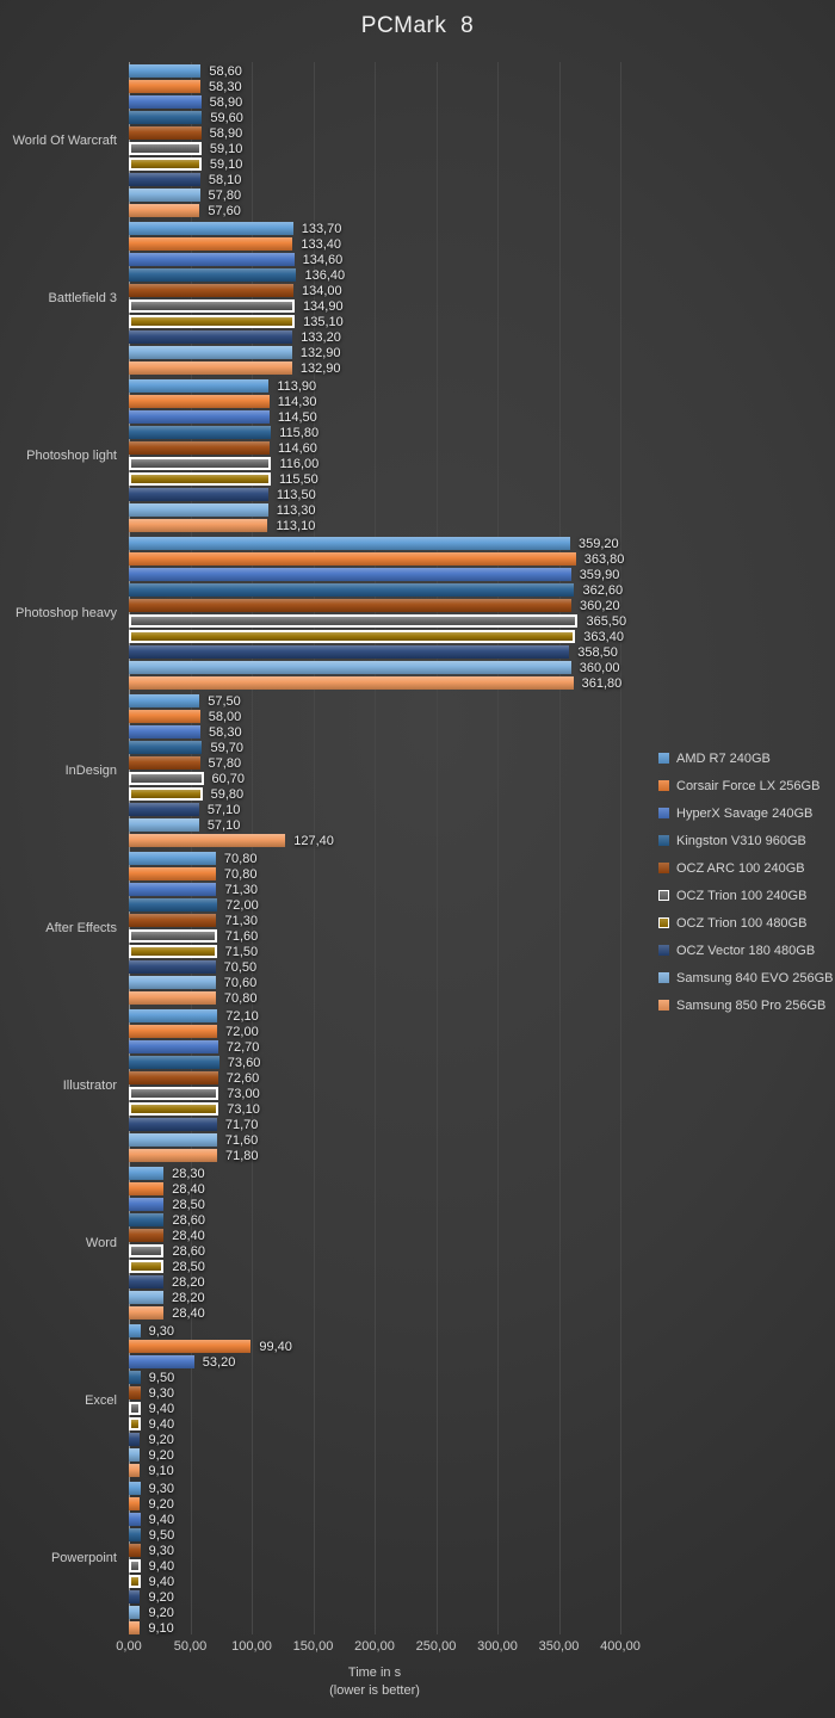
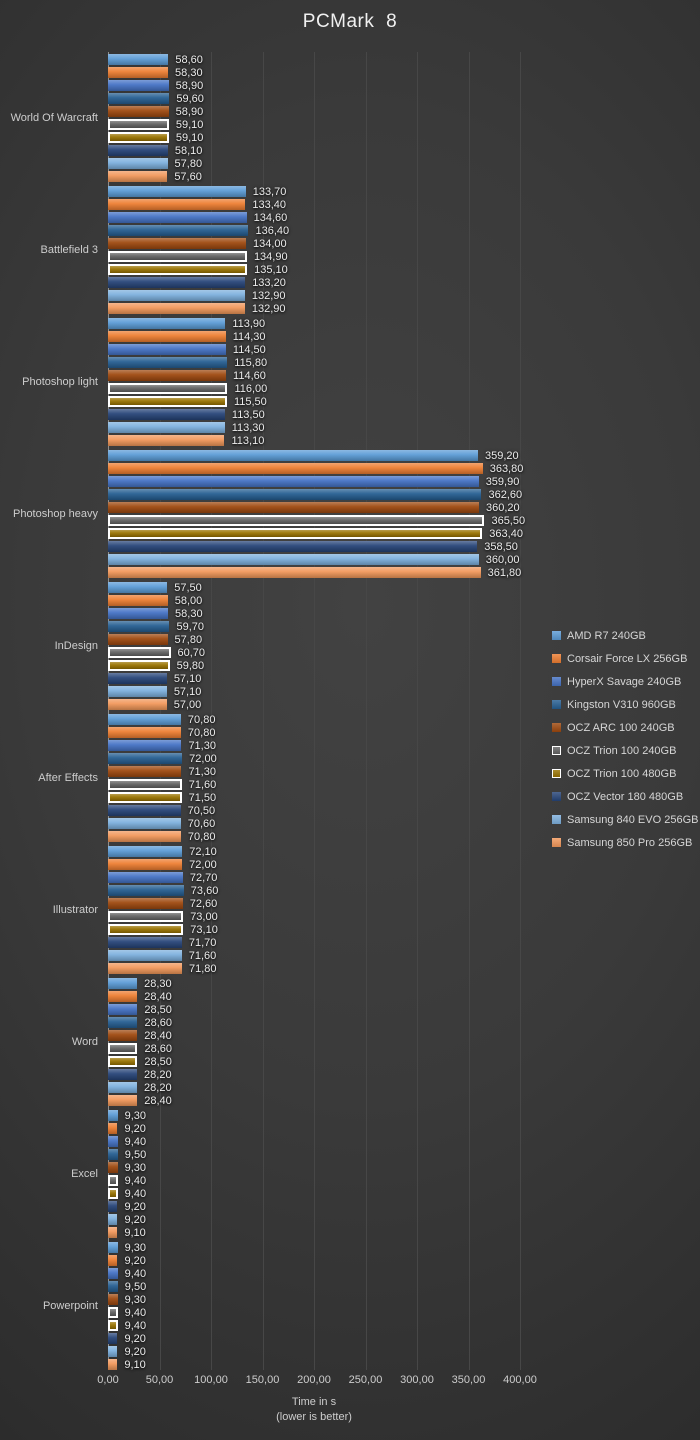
Samsung 850 Pro 256GB/InDesign: 127,40 -> 57,00
Corsair Force LX 256GB/Excel: 99,40 -> 9,20
HyperX Savage 240GB/Excel: 53,20 -> 9,40
